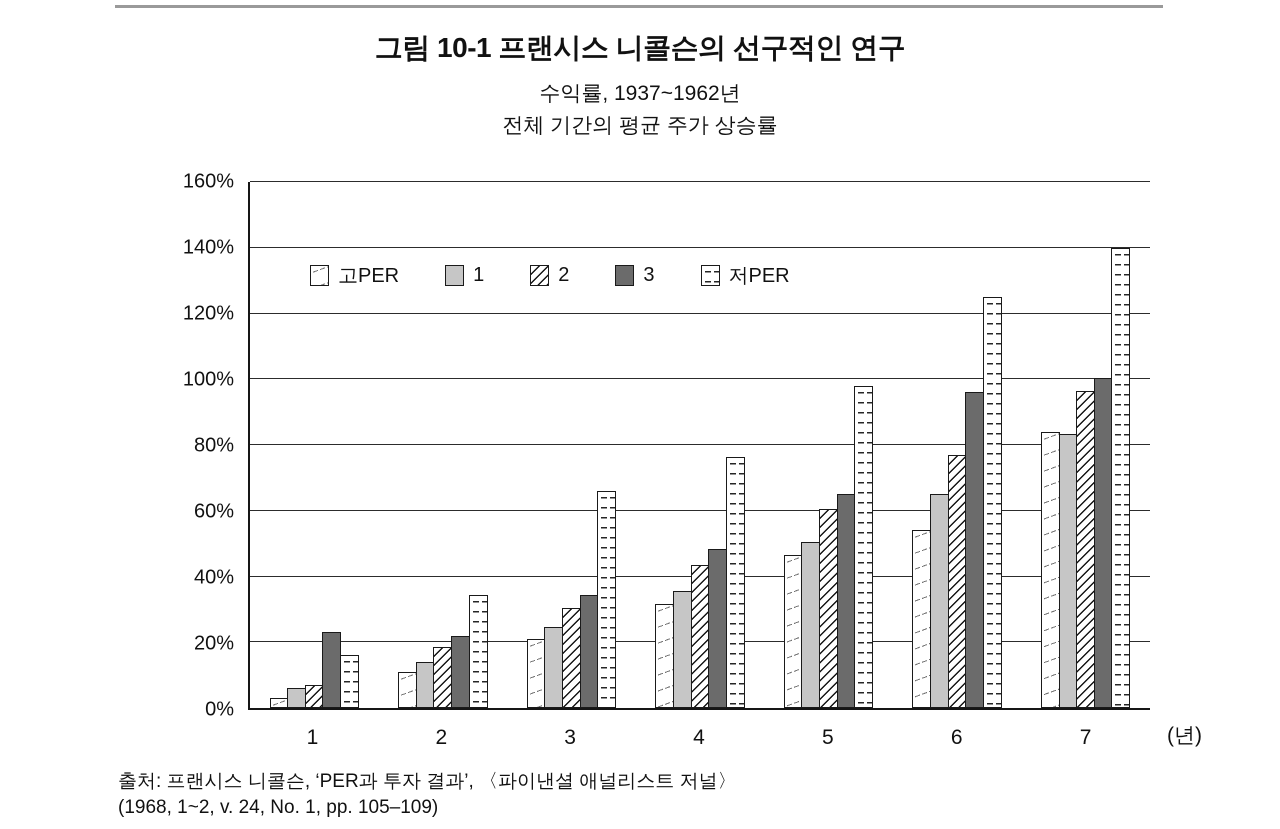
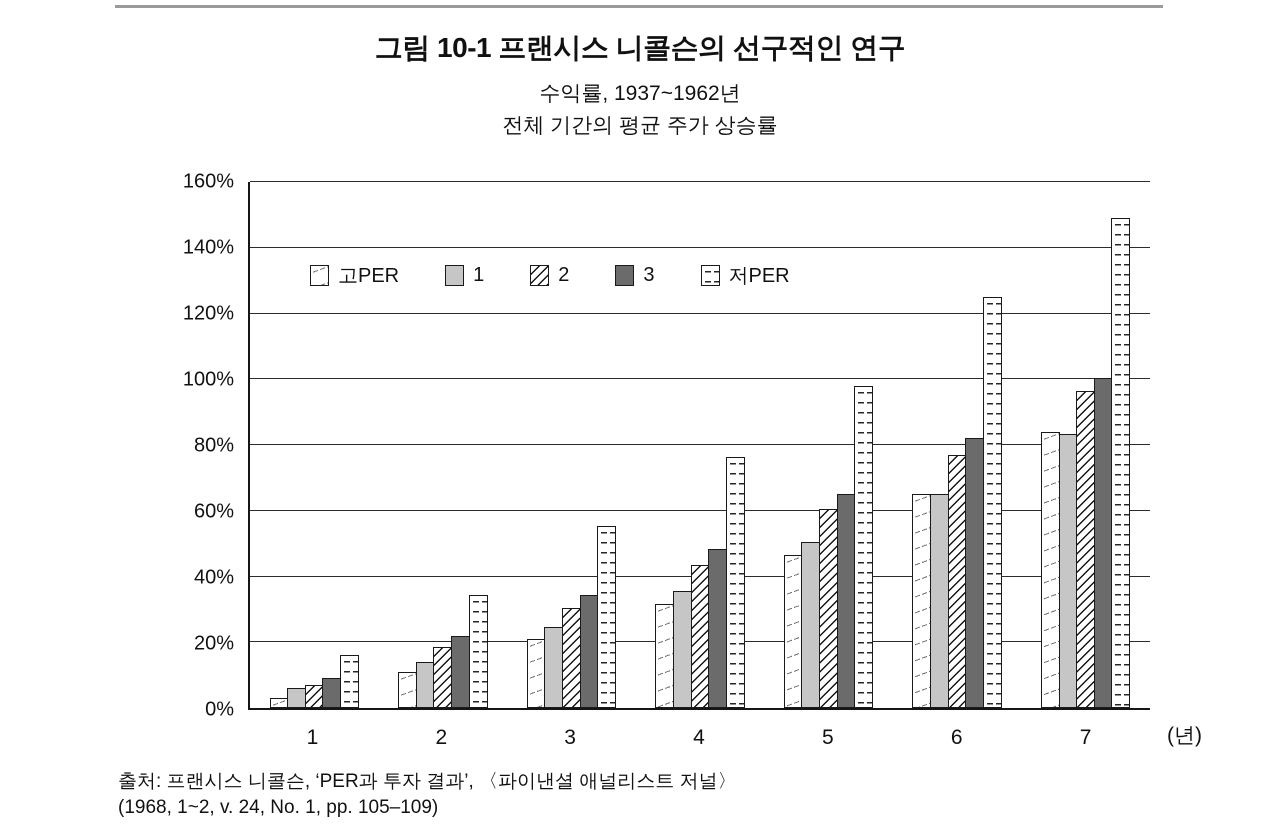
3/1: 23% -> 9%
저PER/3: 66% -> 56%
고PER/6: 54% -> 65%
3/6: 96% -> 82%
저PER/7: 140% -> 149%
